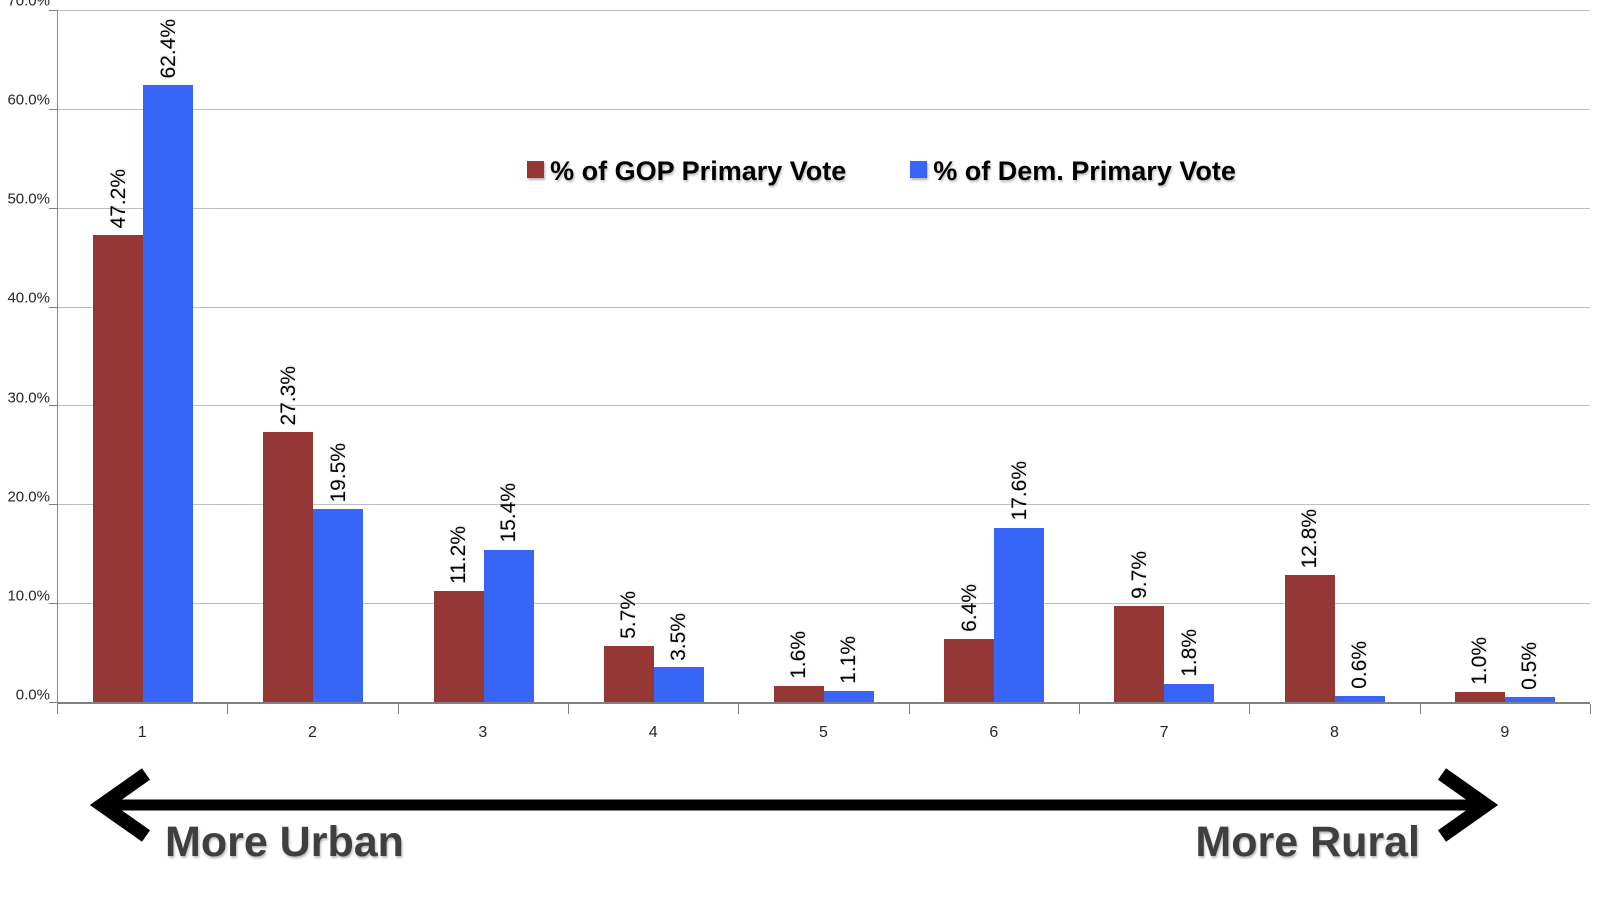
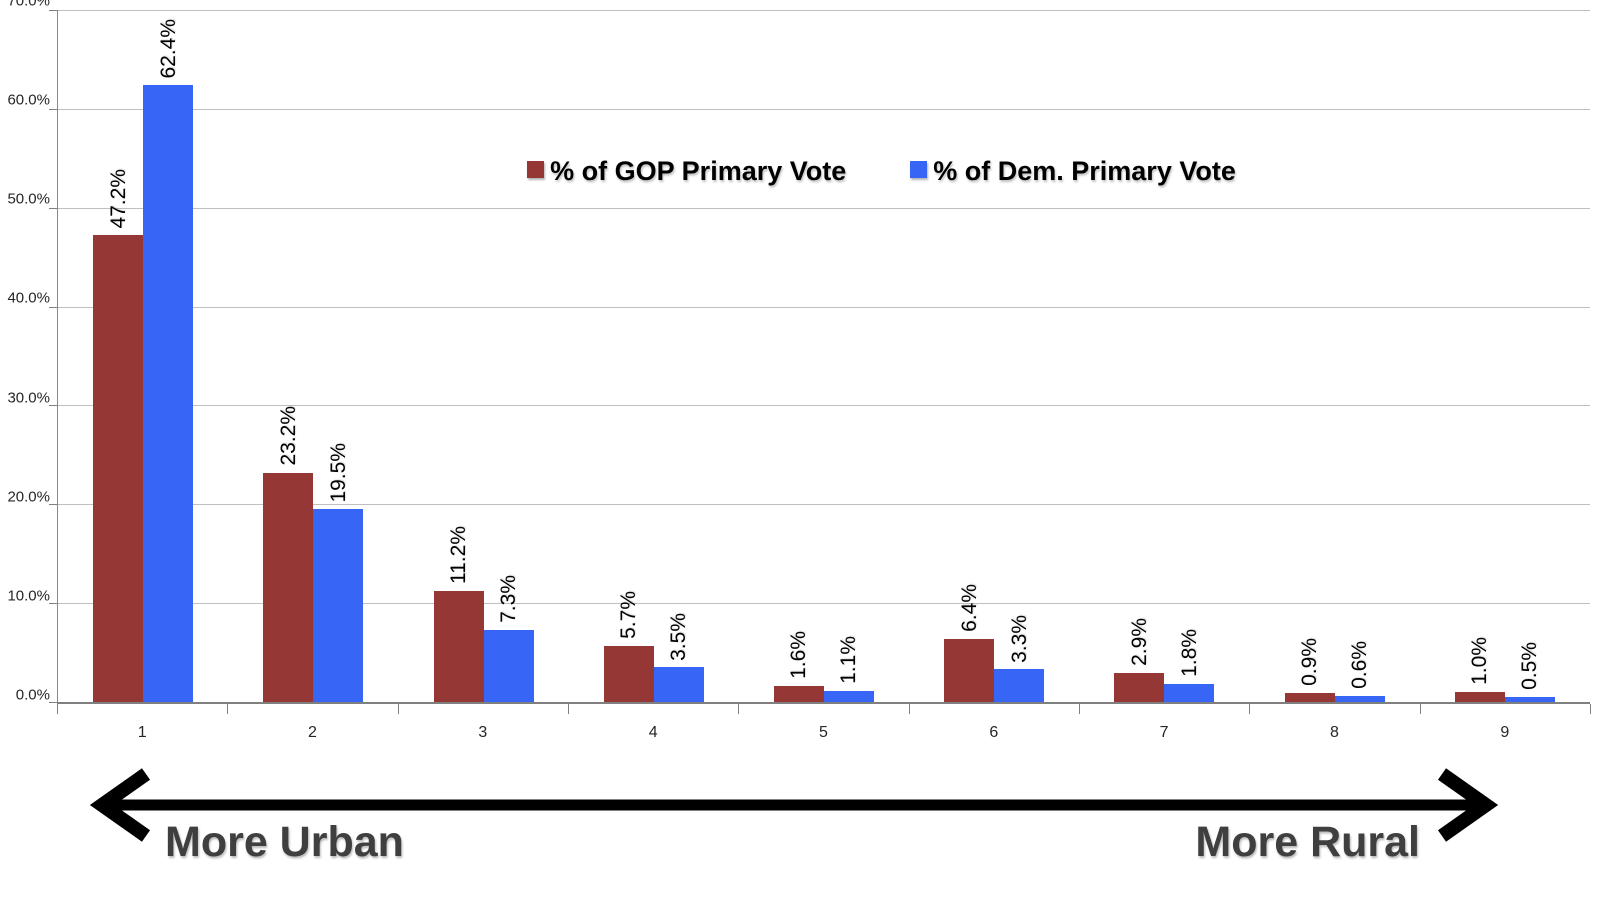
% of GOP Primary Vote/2: 27.3% -> 23.2%
% of Dem. Primary Vote/3: 15.4% -> 7.3%
% of Dem. Primary Vote/6: 17.6% -> 3.3%
% of GOP Primary Vote/7: 9.7% -> 2.9%
% of GOP Primary Vote/8: 12.8% -> 0.9%
